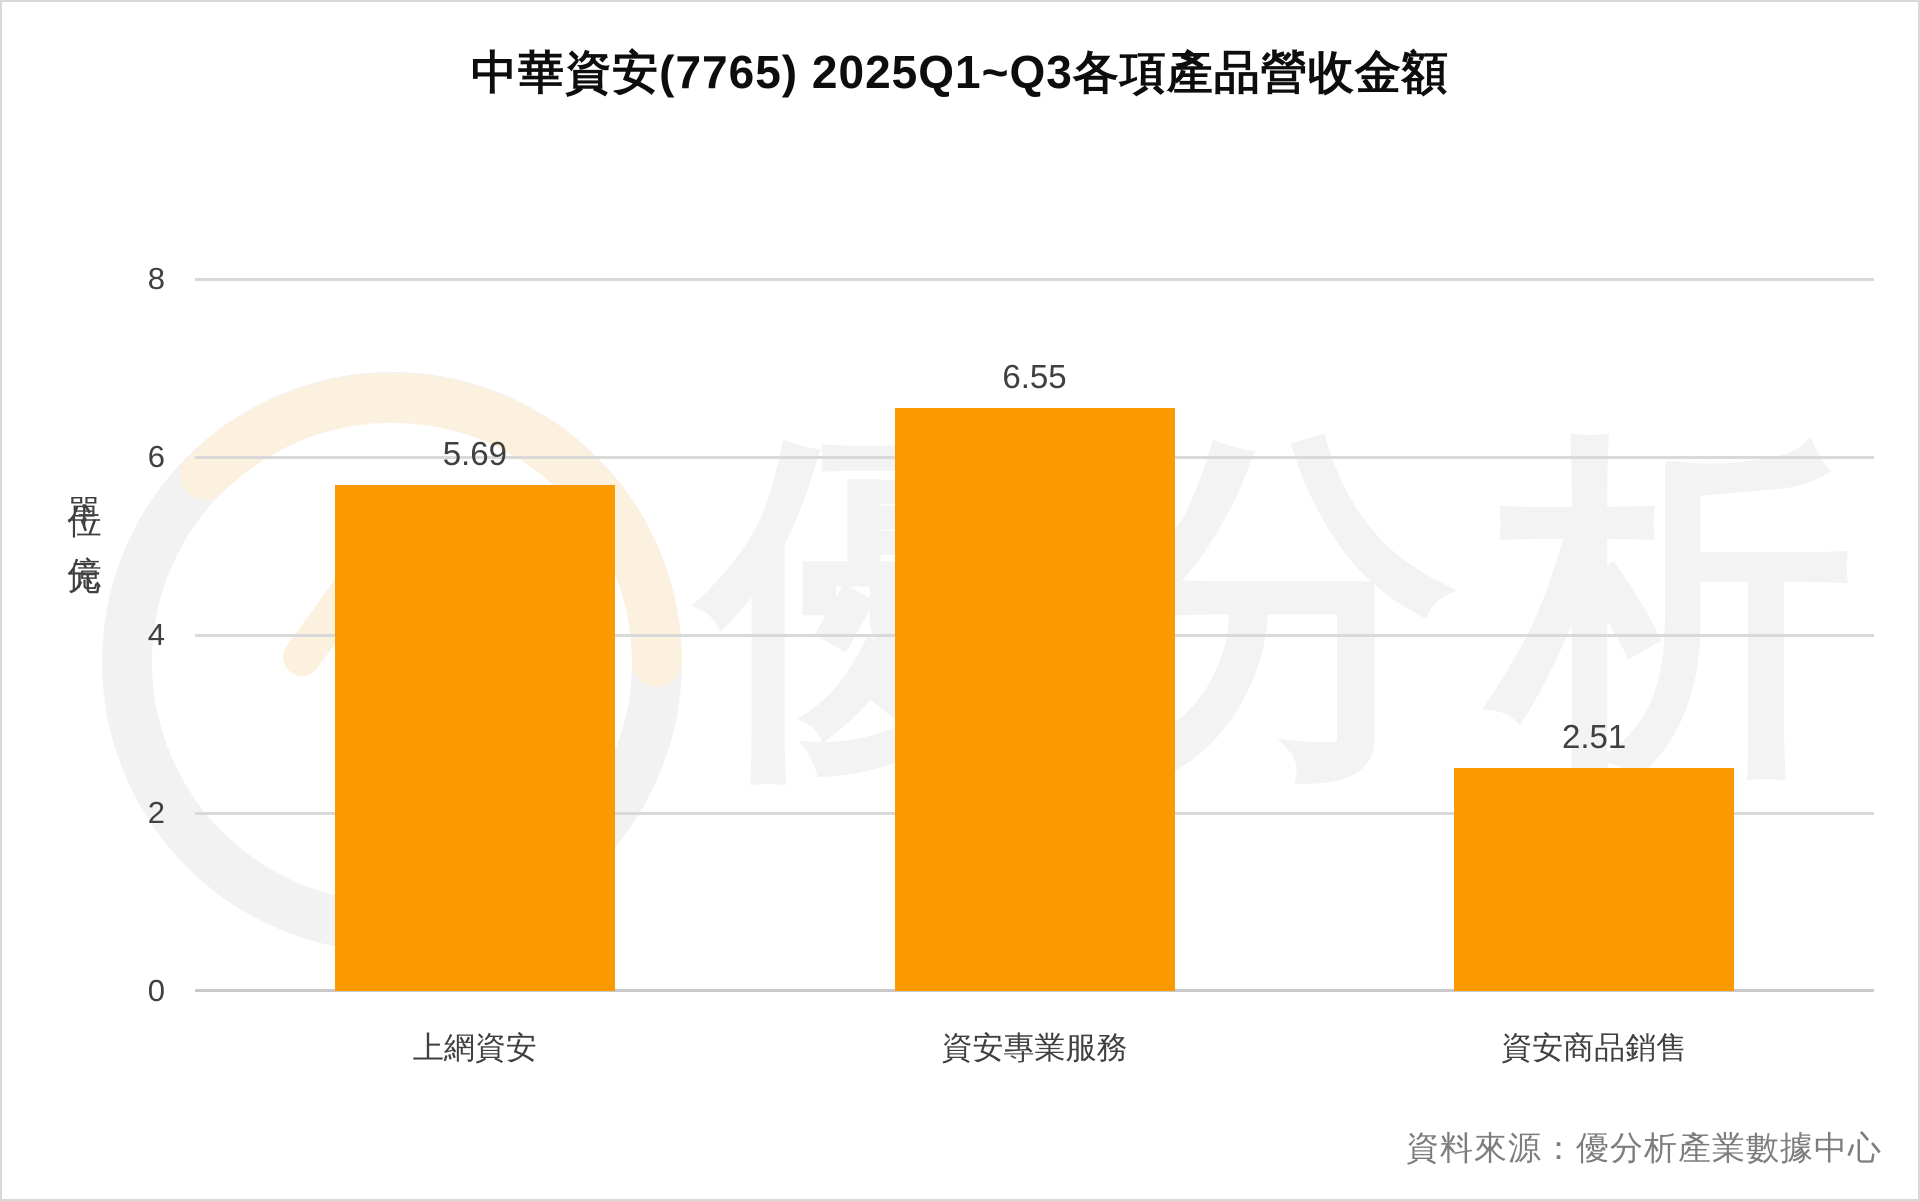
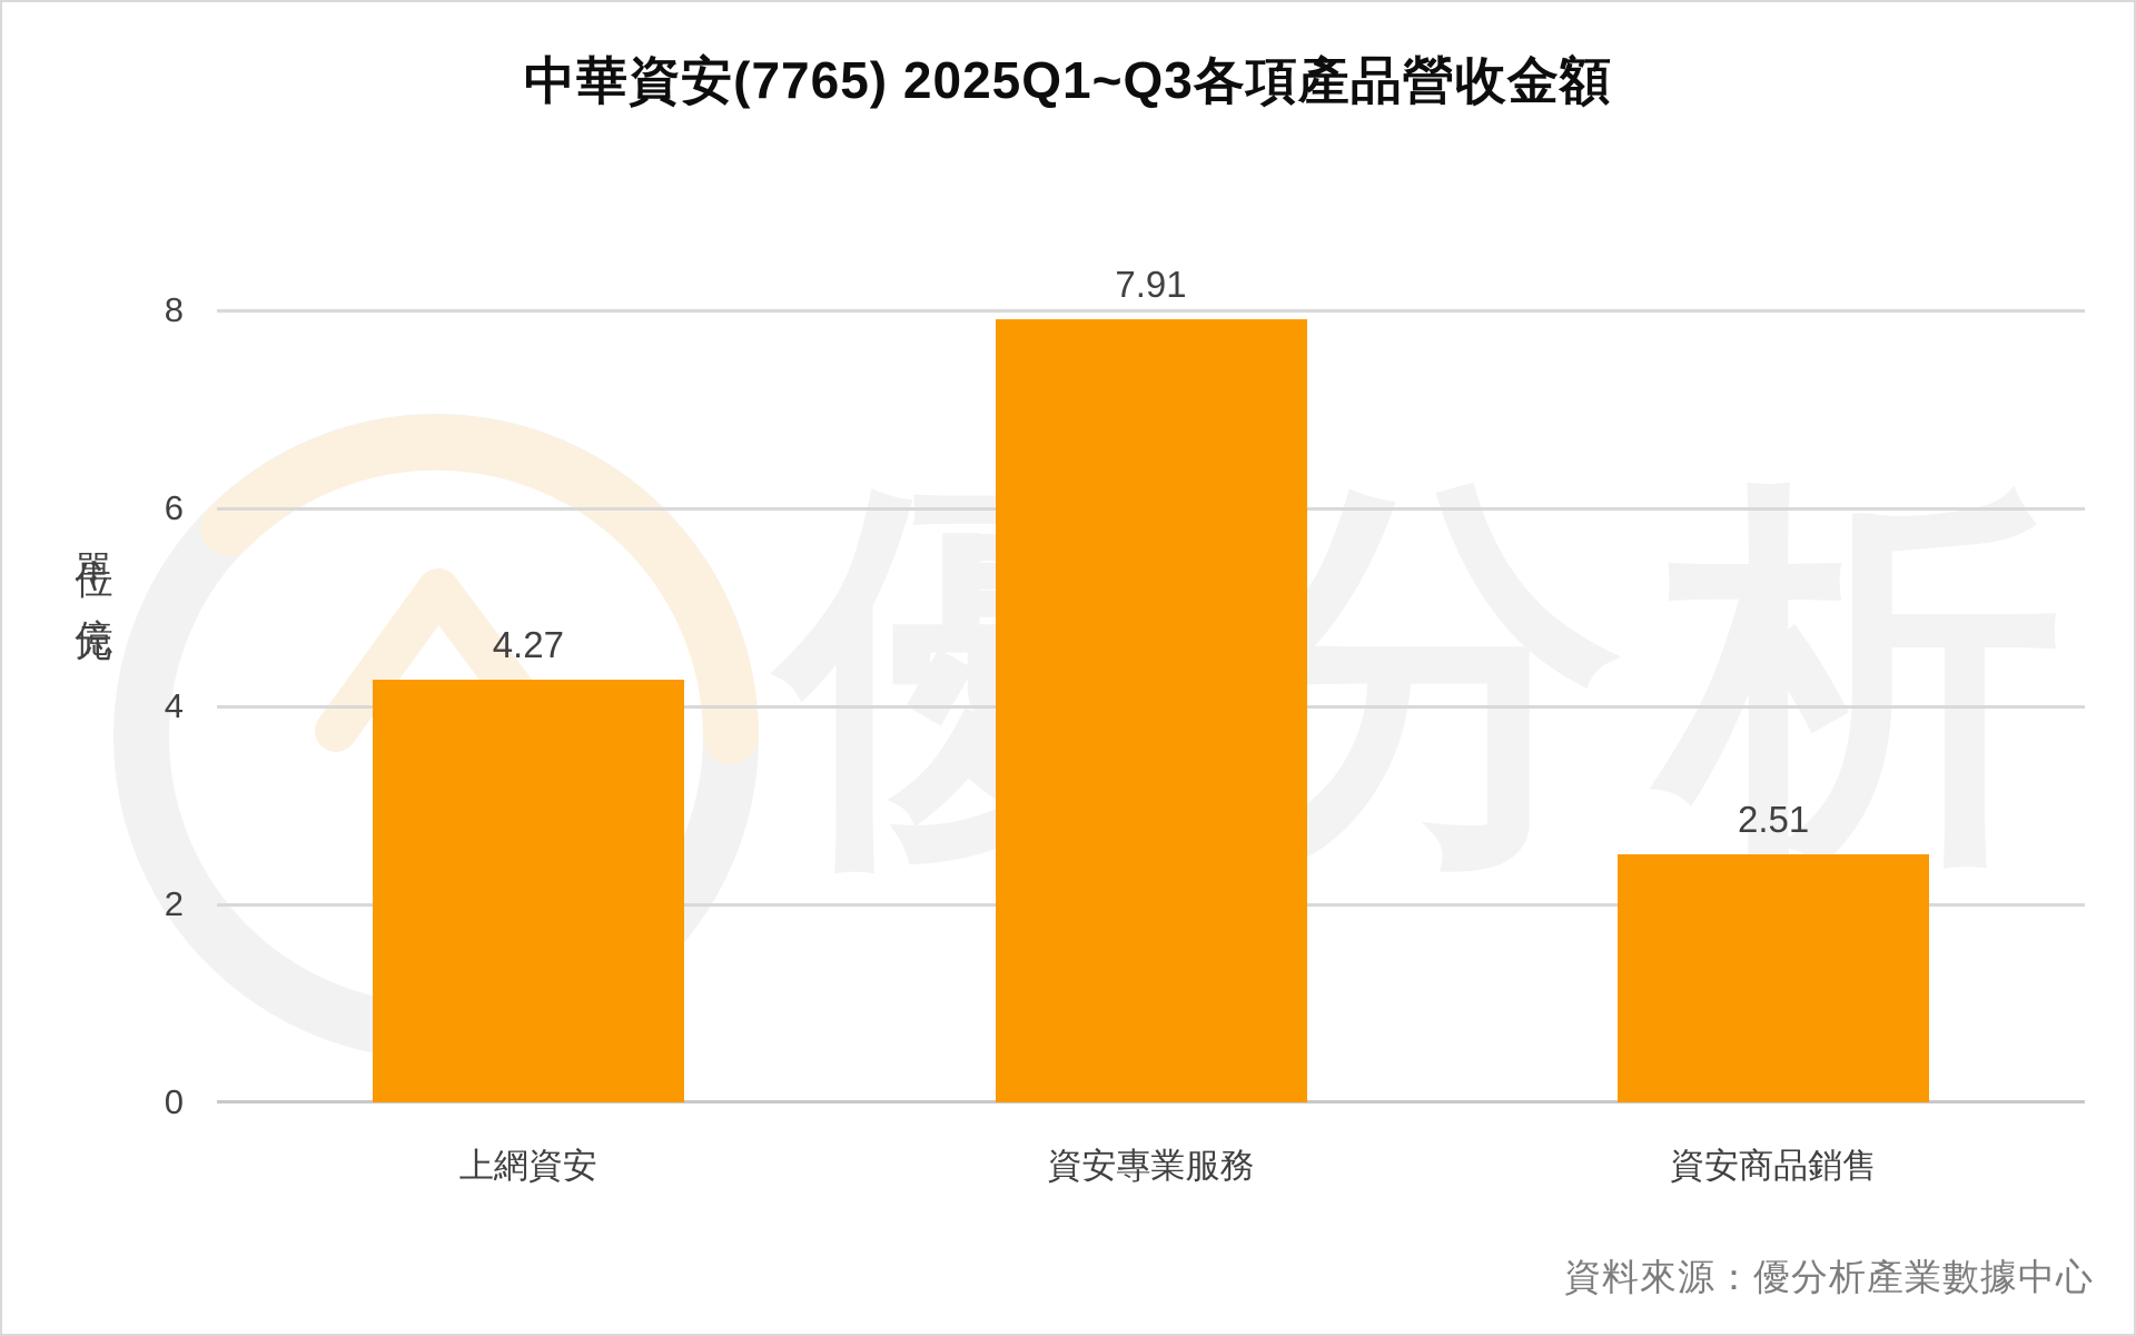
上網資安: 5.69 -> 4.27
資安專業服務: 6.55 -> 7.91
